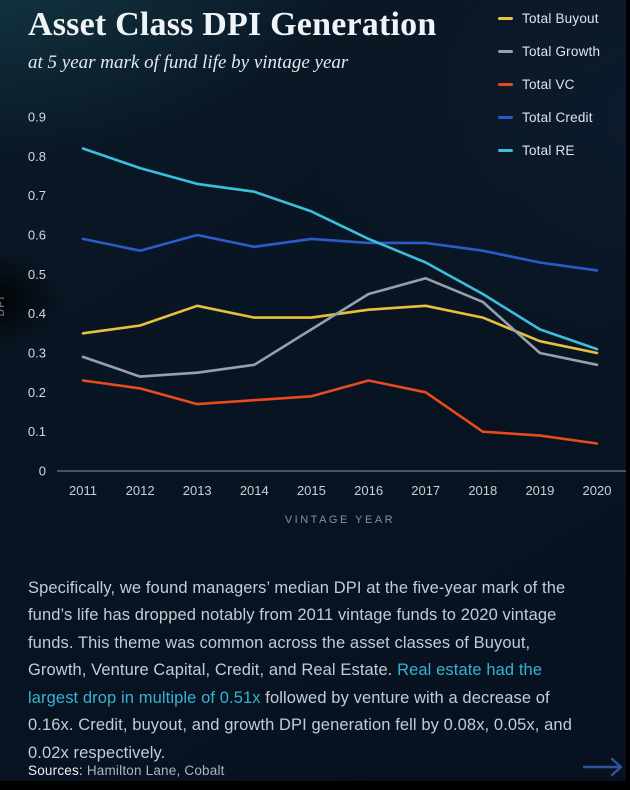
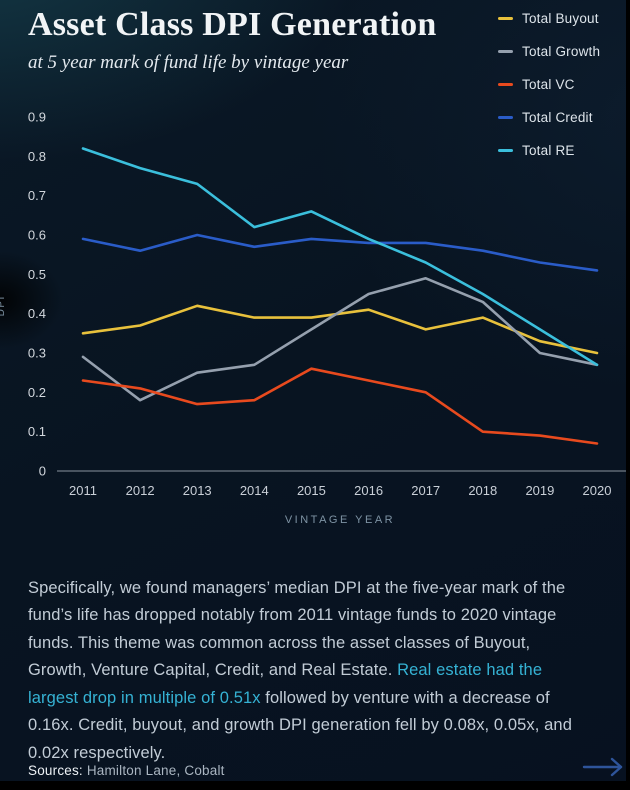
Total Growth/2012: 0.24 -> 0.18
Total RE/2014: 0.71 -> 0.62
Total VC/2015: 0.19 -> 0.26
Total Buyout/2017: 0.42 -> 0.36
Total RE/2020: 0.31 -> 0.27
